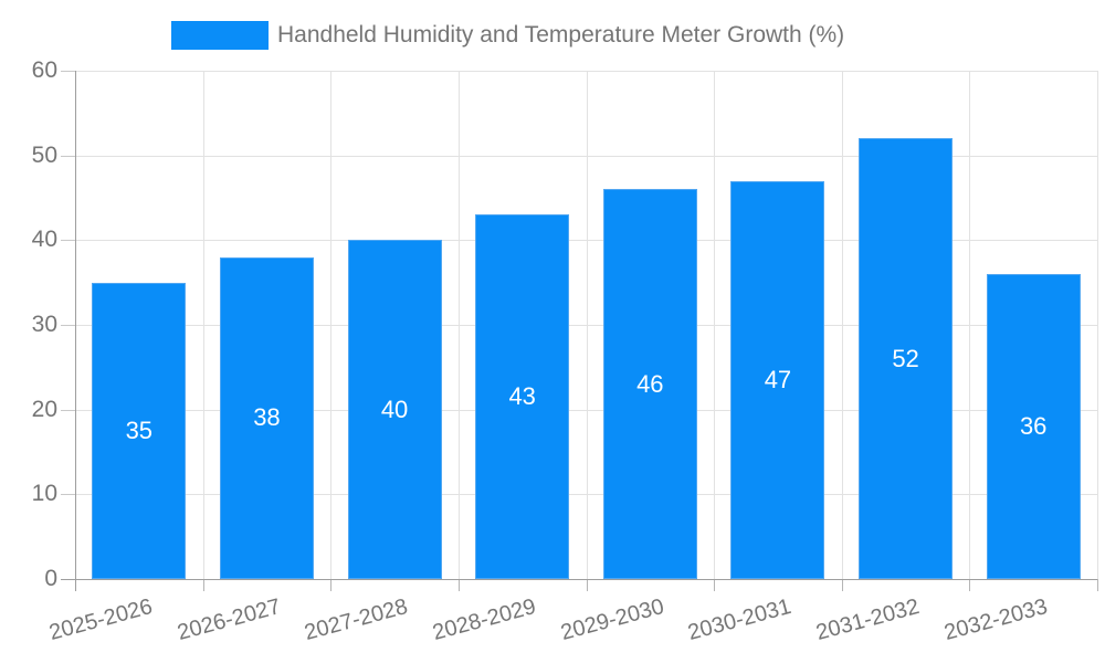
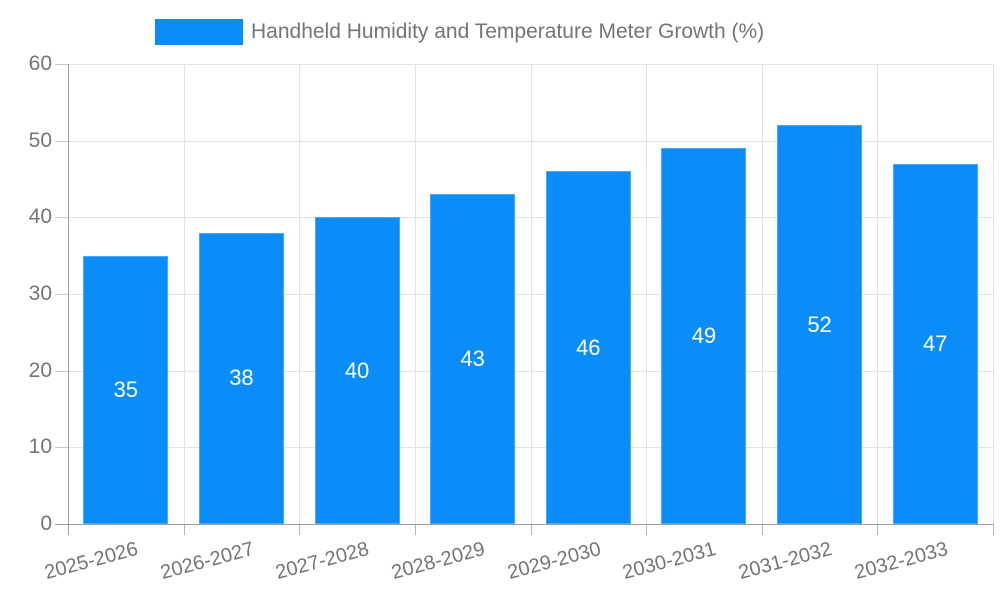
2030-2031: 47 -> 49
2032-2033: 36 -> 47
